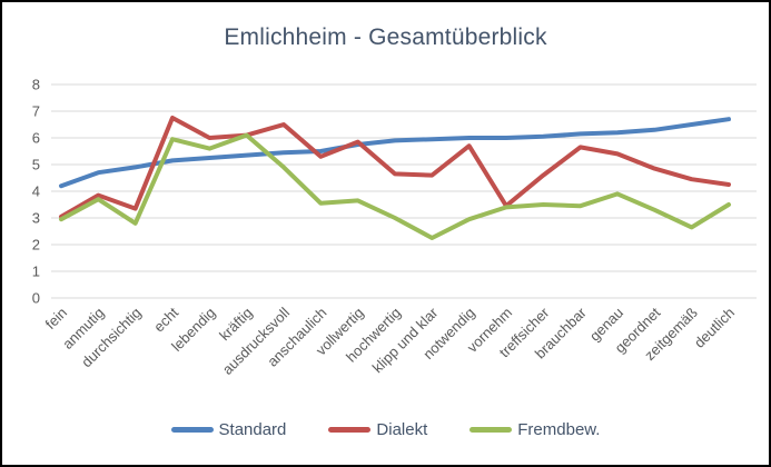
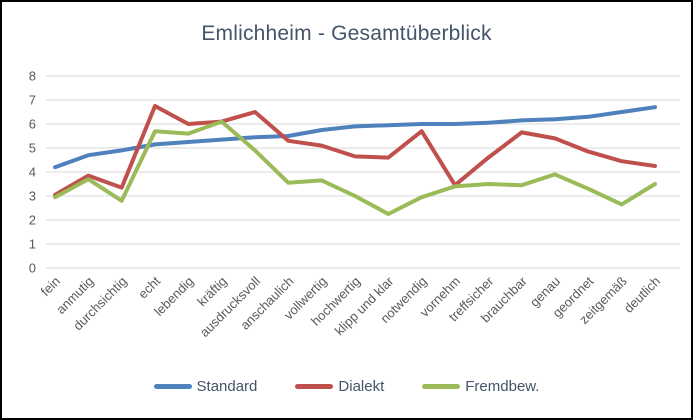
Fremdbew./echt: 6.0 -> 5.7
Dialekt/vollwertig: 5.8 -> 5.1
